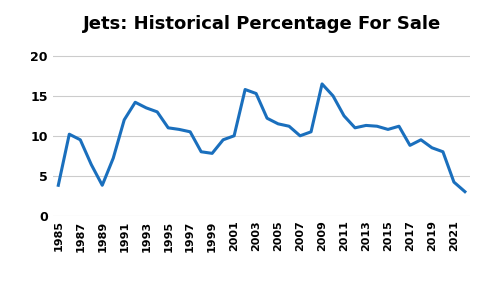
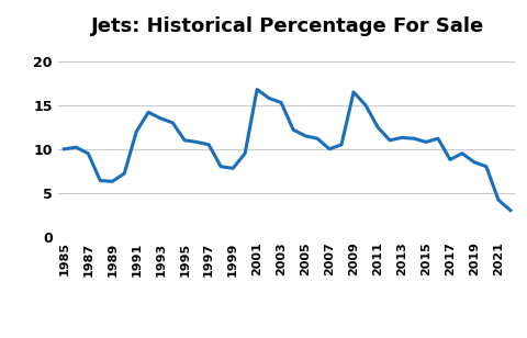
1985: 3.8 -> 10.0
1989: 3.8 -> 6.3
2001: 10.0 -> 16.8
